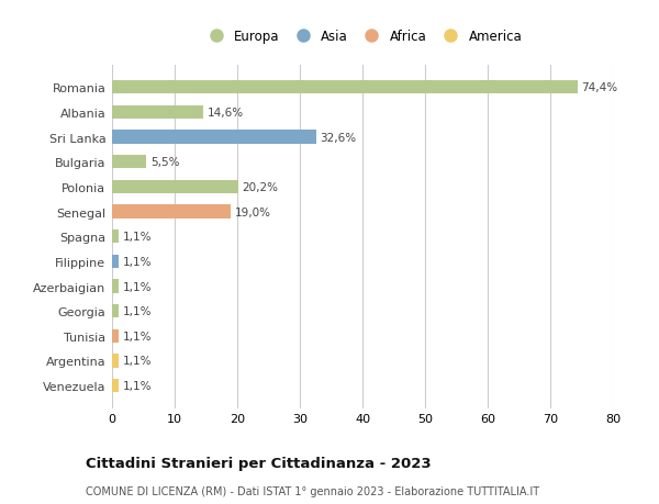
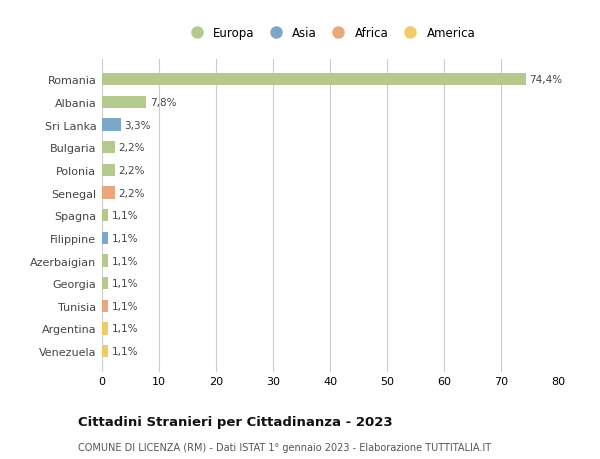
Albania: 14,6% -> 7,8%
Sri Lanka: 32,6% -> 3,3%
Bulgaria: 5,5% -> 2,2%
Polonia: 20,2% -> 2,2%
Senegal: 19,0% -> 2,2%
